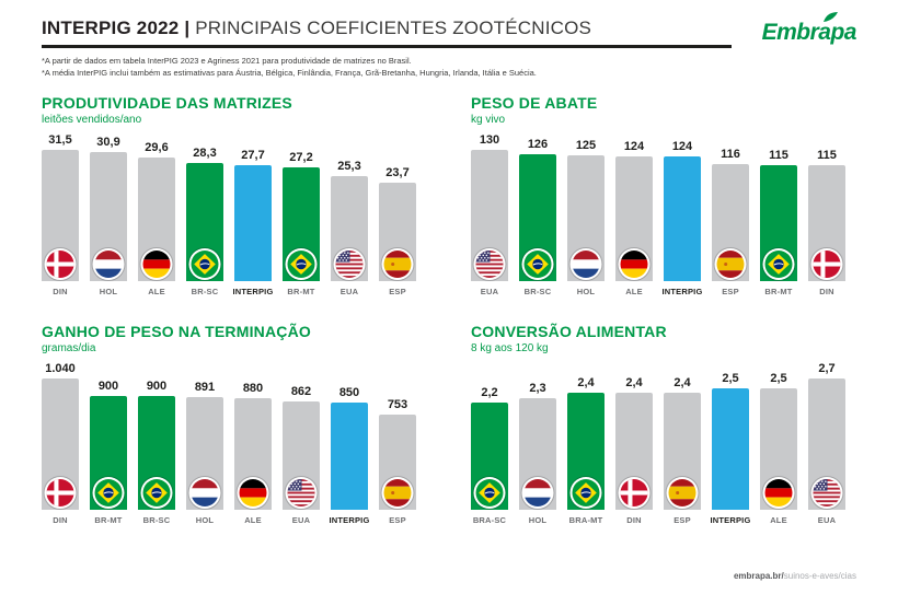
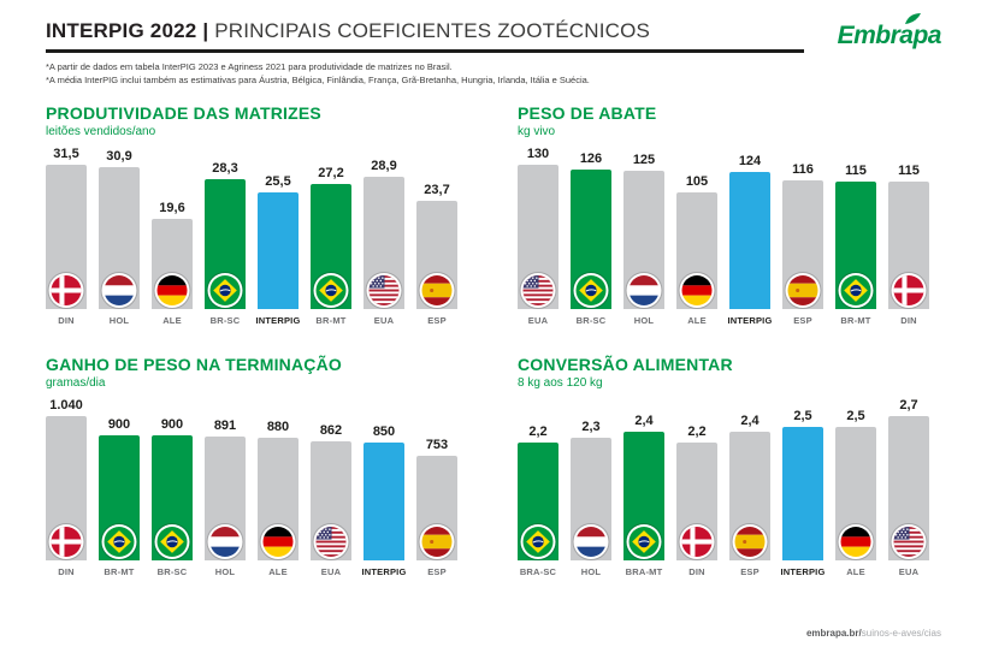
PRODUTIVIDADE DAS MATRIZES/ALE: 29,6 -> 19,6
PRODUTIVIDADE DAS MATRIZES/INTERPIG: 27,7 -> 25,5
PRODUTIVIDADE DAS MATRIZES/EUA: 25,3 -> 28,9
PESO DE ABATE/ALE: 124 -> 105
CONVERSÃO ALIMENTAR/DIN: 2,4 -> 2,2
